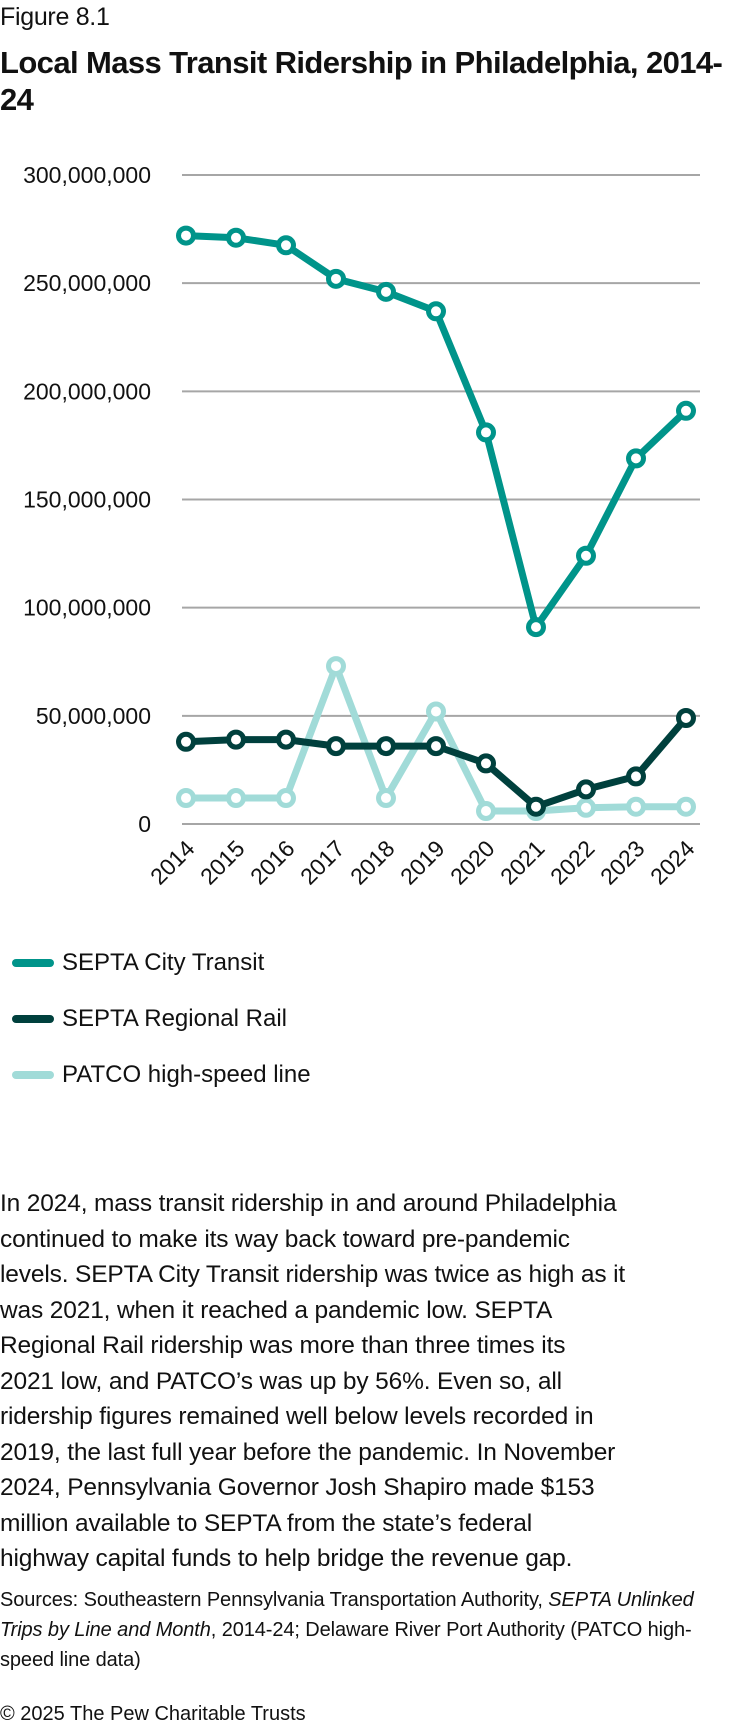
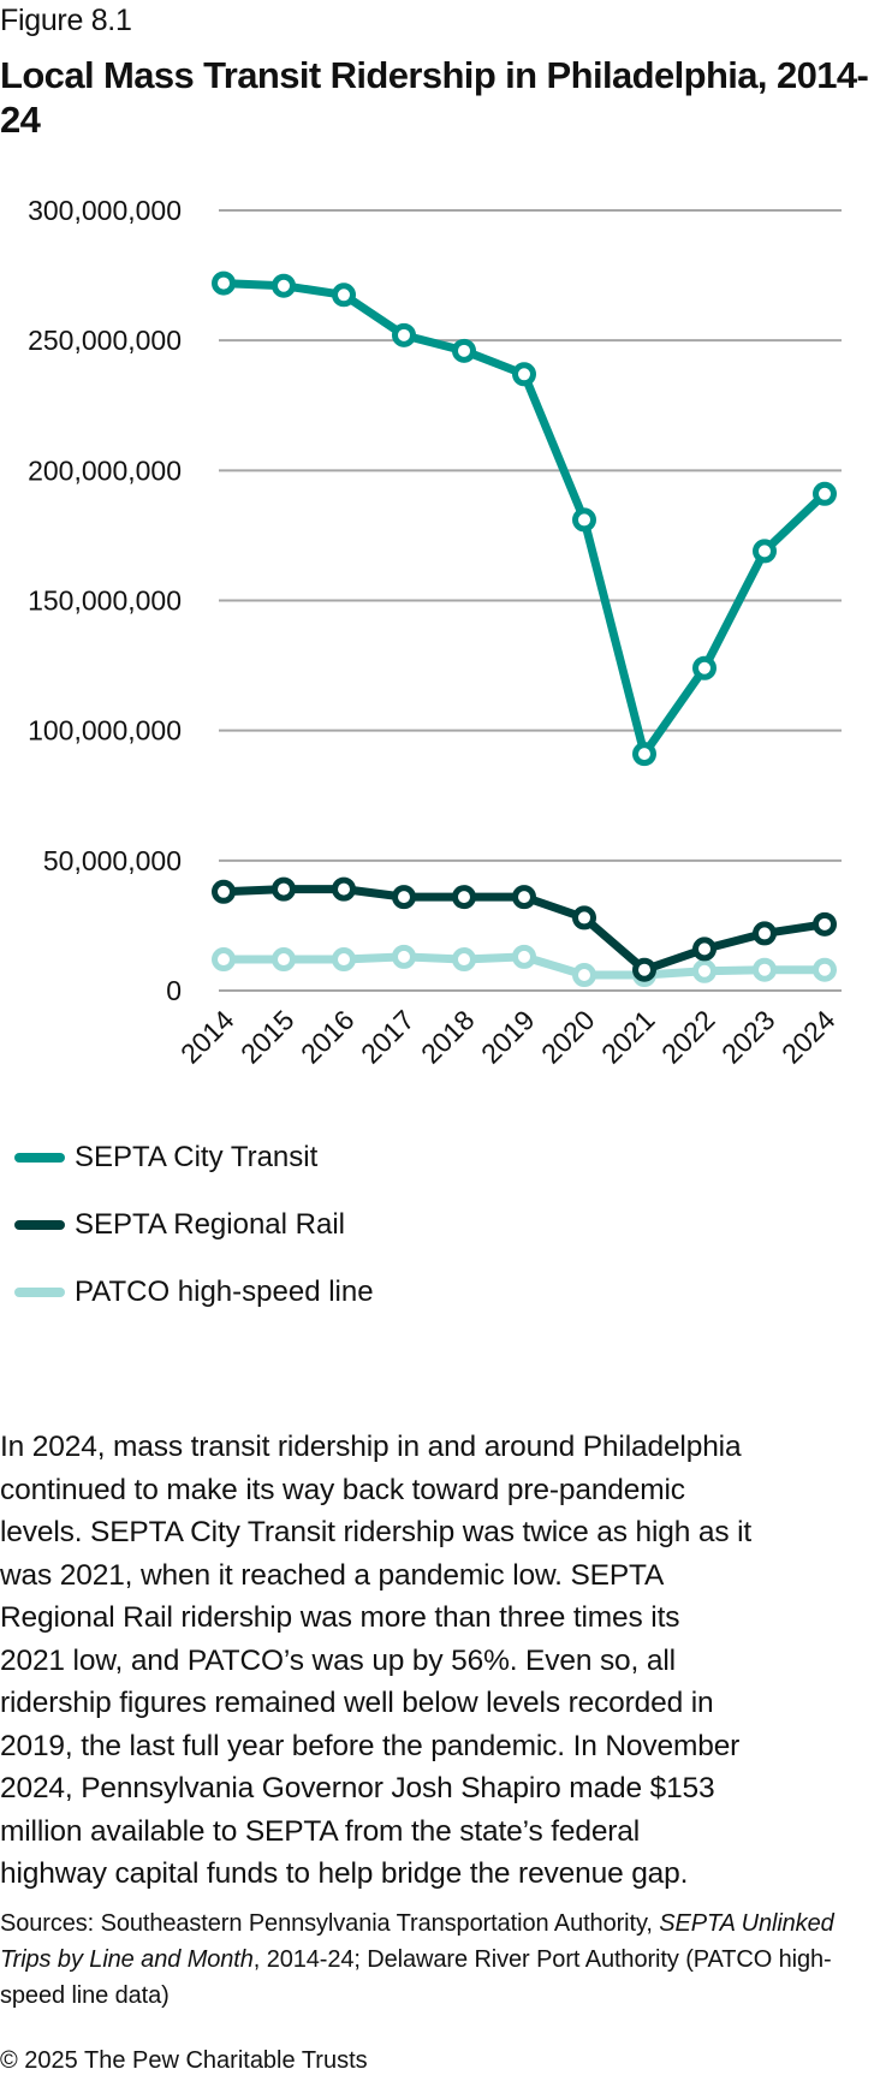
PATCO high-speed line/2017: 73000000 -> 13000000
PATCO high-speed line/2019: 52000000 -> 13000000
SEPTA Regional Rail/2024: 49000000 -> 26000000
